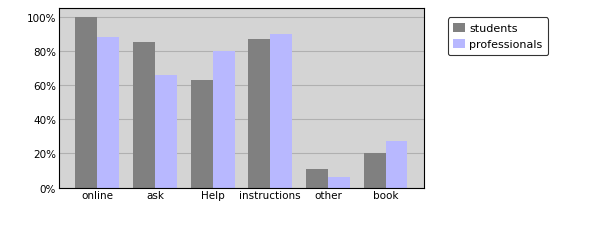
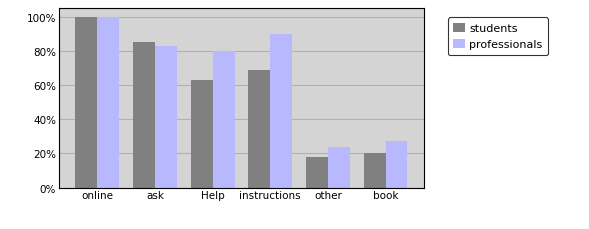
professionals/online: 88% -> 100%
professionals/ask: 66% -> 83%
students/instructions: 87% -> 69%
students/other: 11% -> 18%
professionals/other: 6% -> 24%
